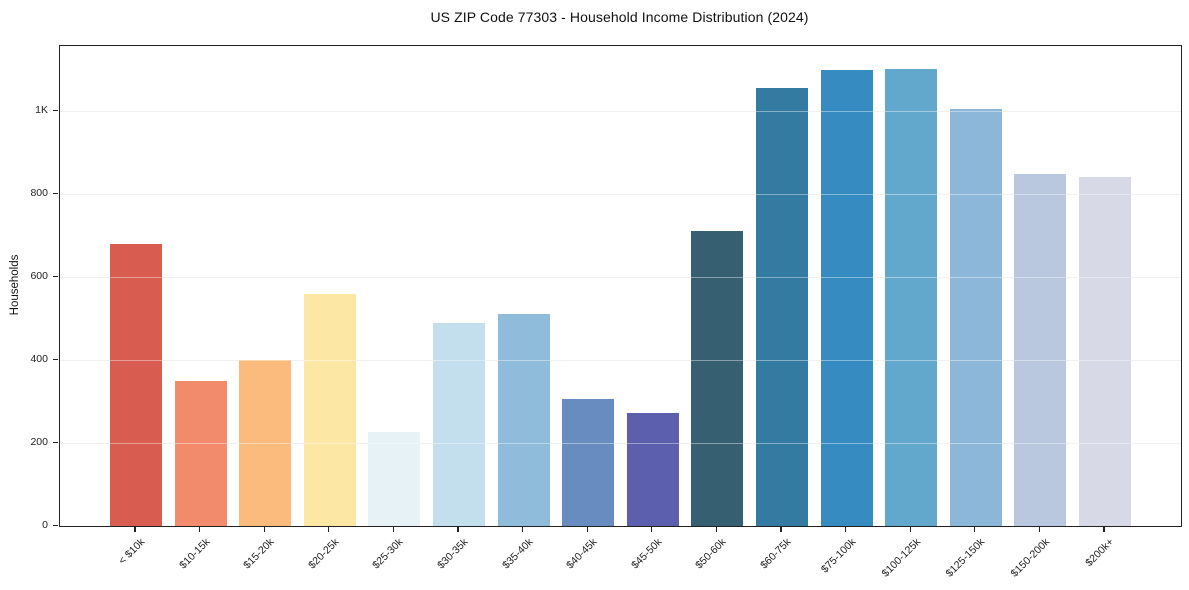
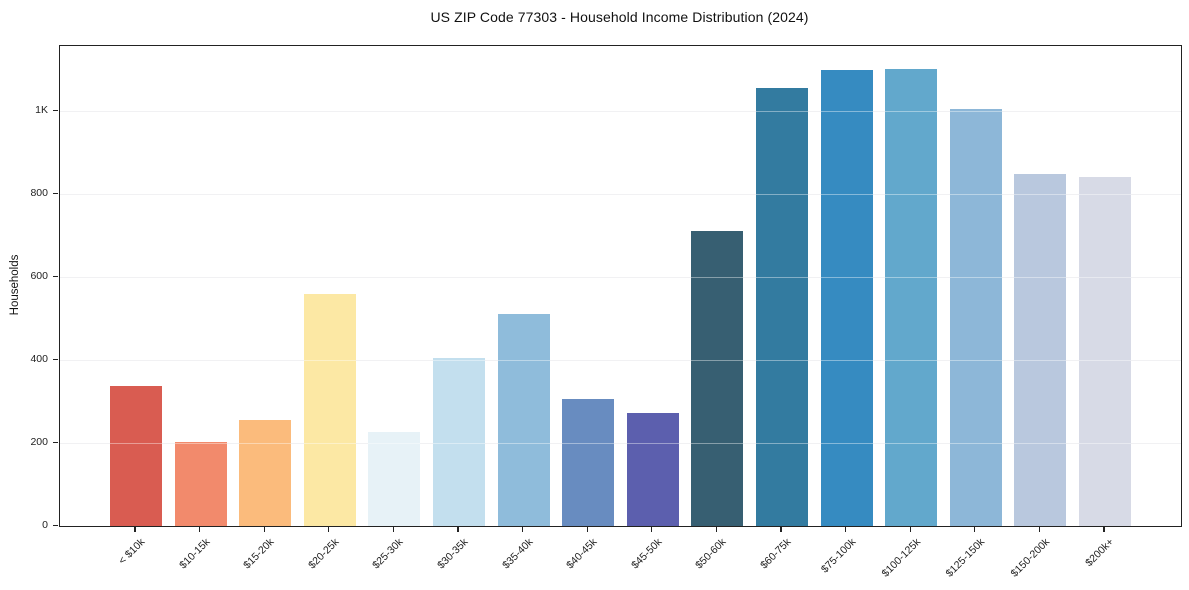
< $10k: 680 -> 340
$10-15k: 350 -> 200
$15-20k: 400 -> 260
$30-35k: 490 -> 400
